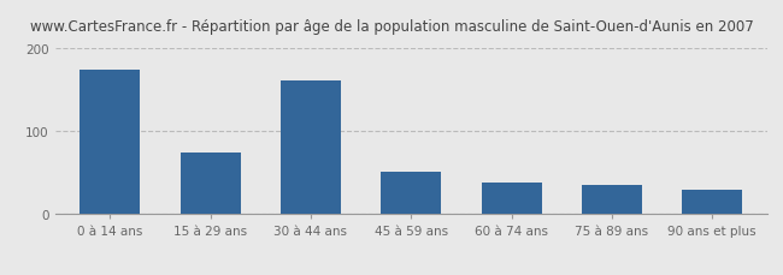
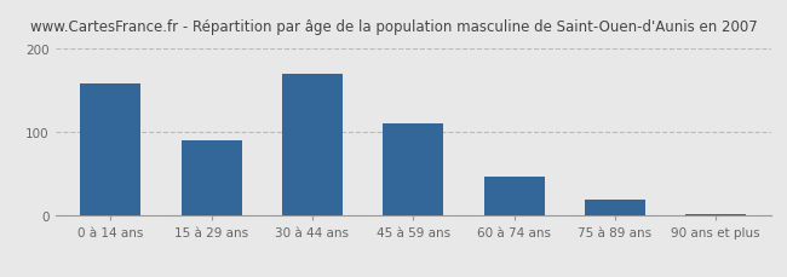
0 à 14 ans: 174 -> 158
15 à 29 ans: 74 -> 90
30 à 44 ans: 162 -> 170
45 à 59 ans: 52 -> 111
60 à 74 ans: 38 -> 47
75 à 89 ans: 36 -> 19
90 ans et plus: 30 -> 2
